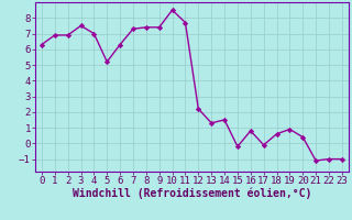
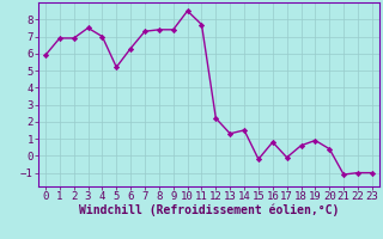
0: 6.3 -> 5.9
